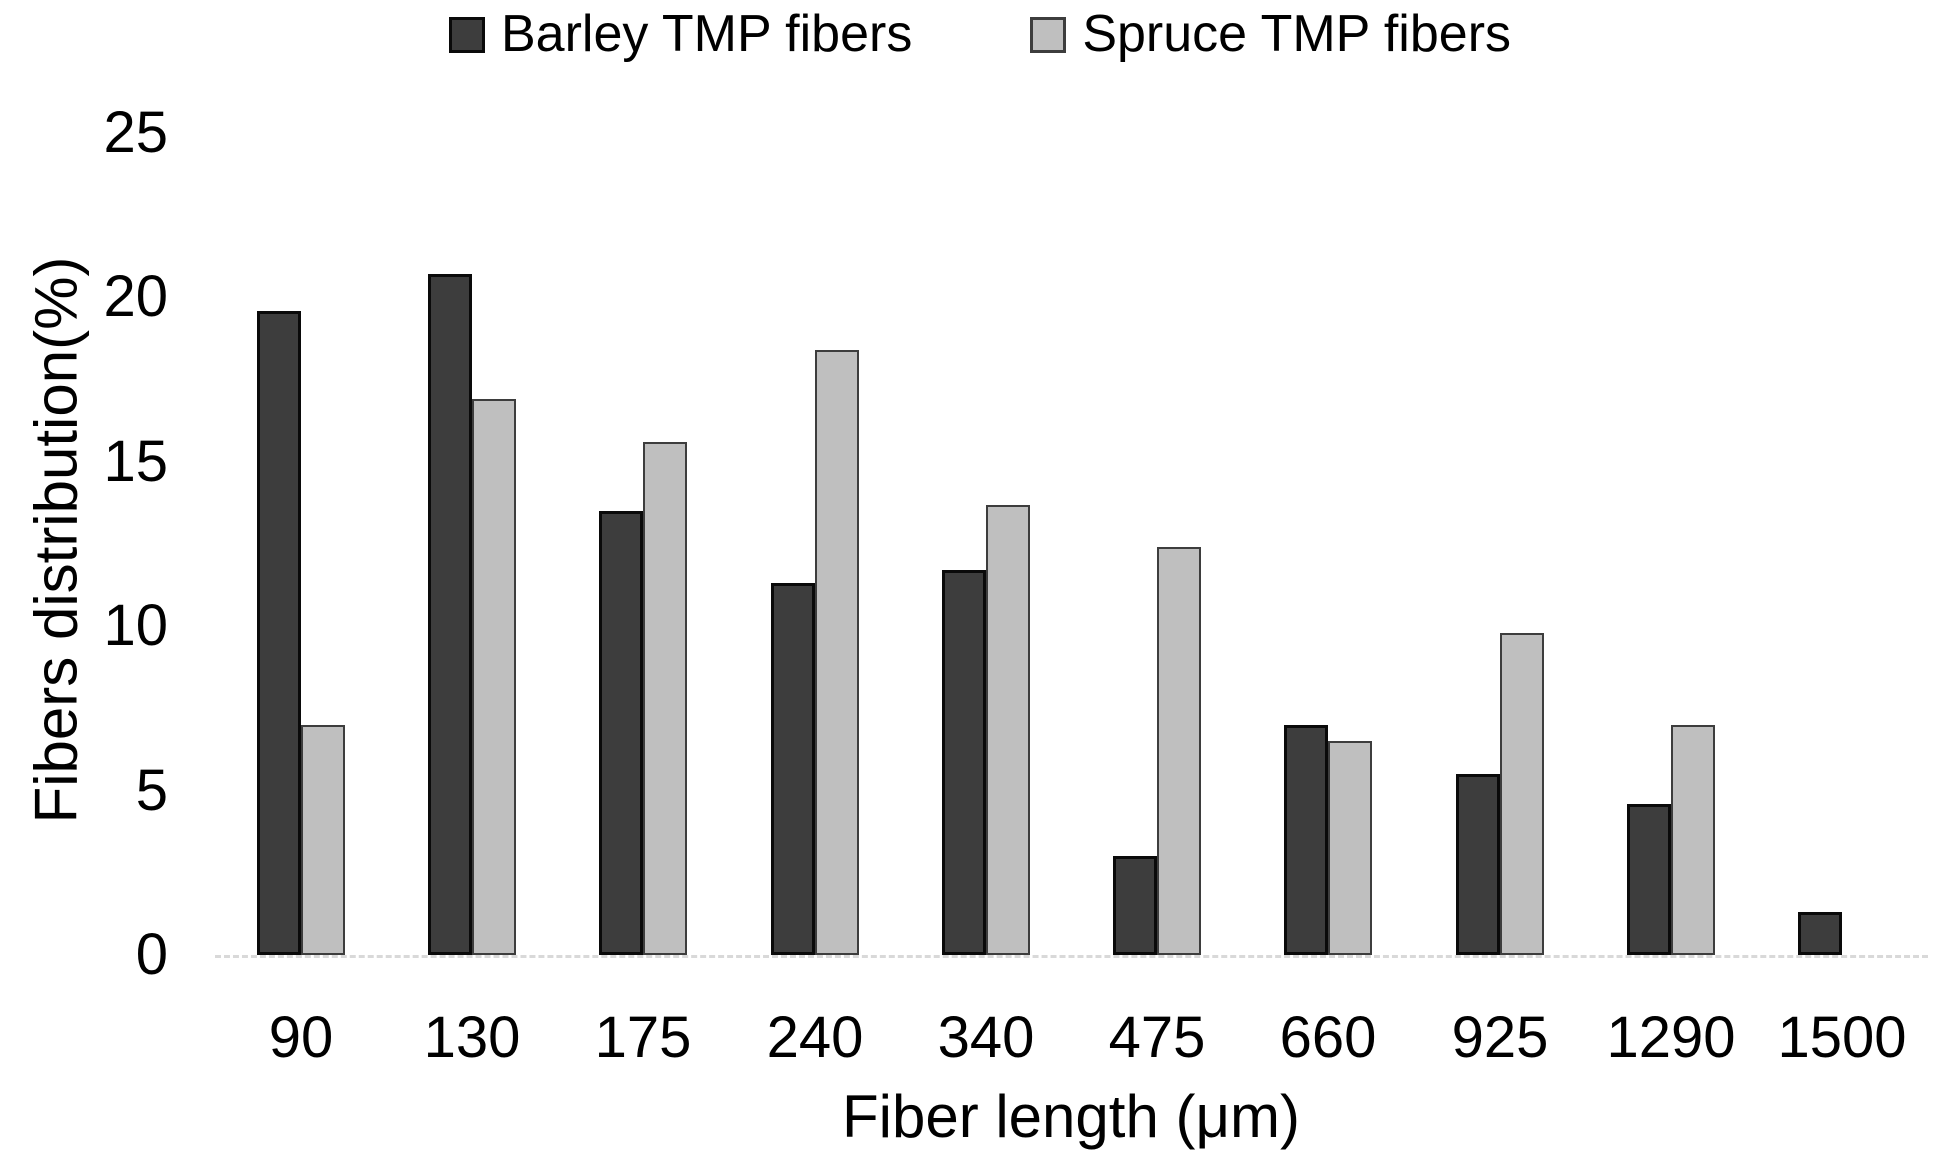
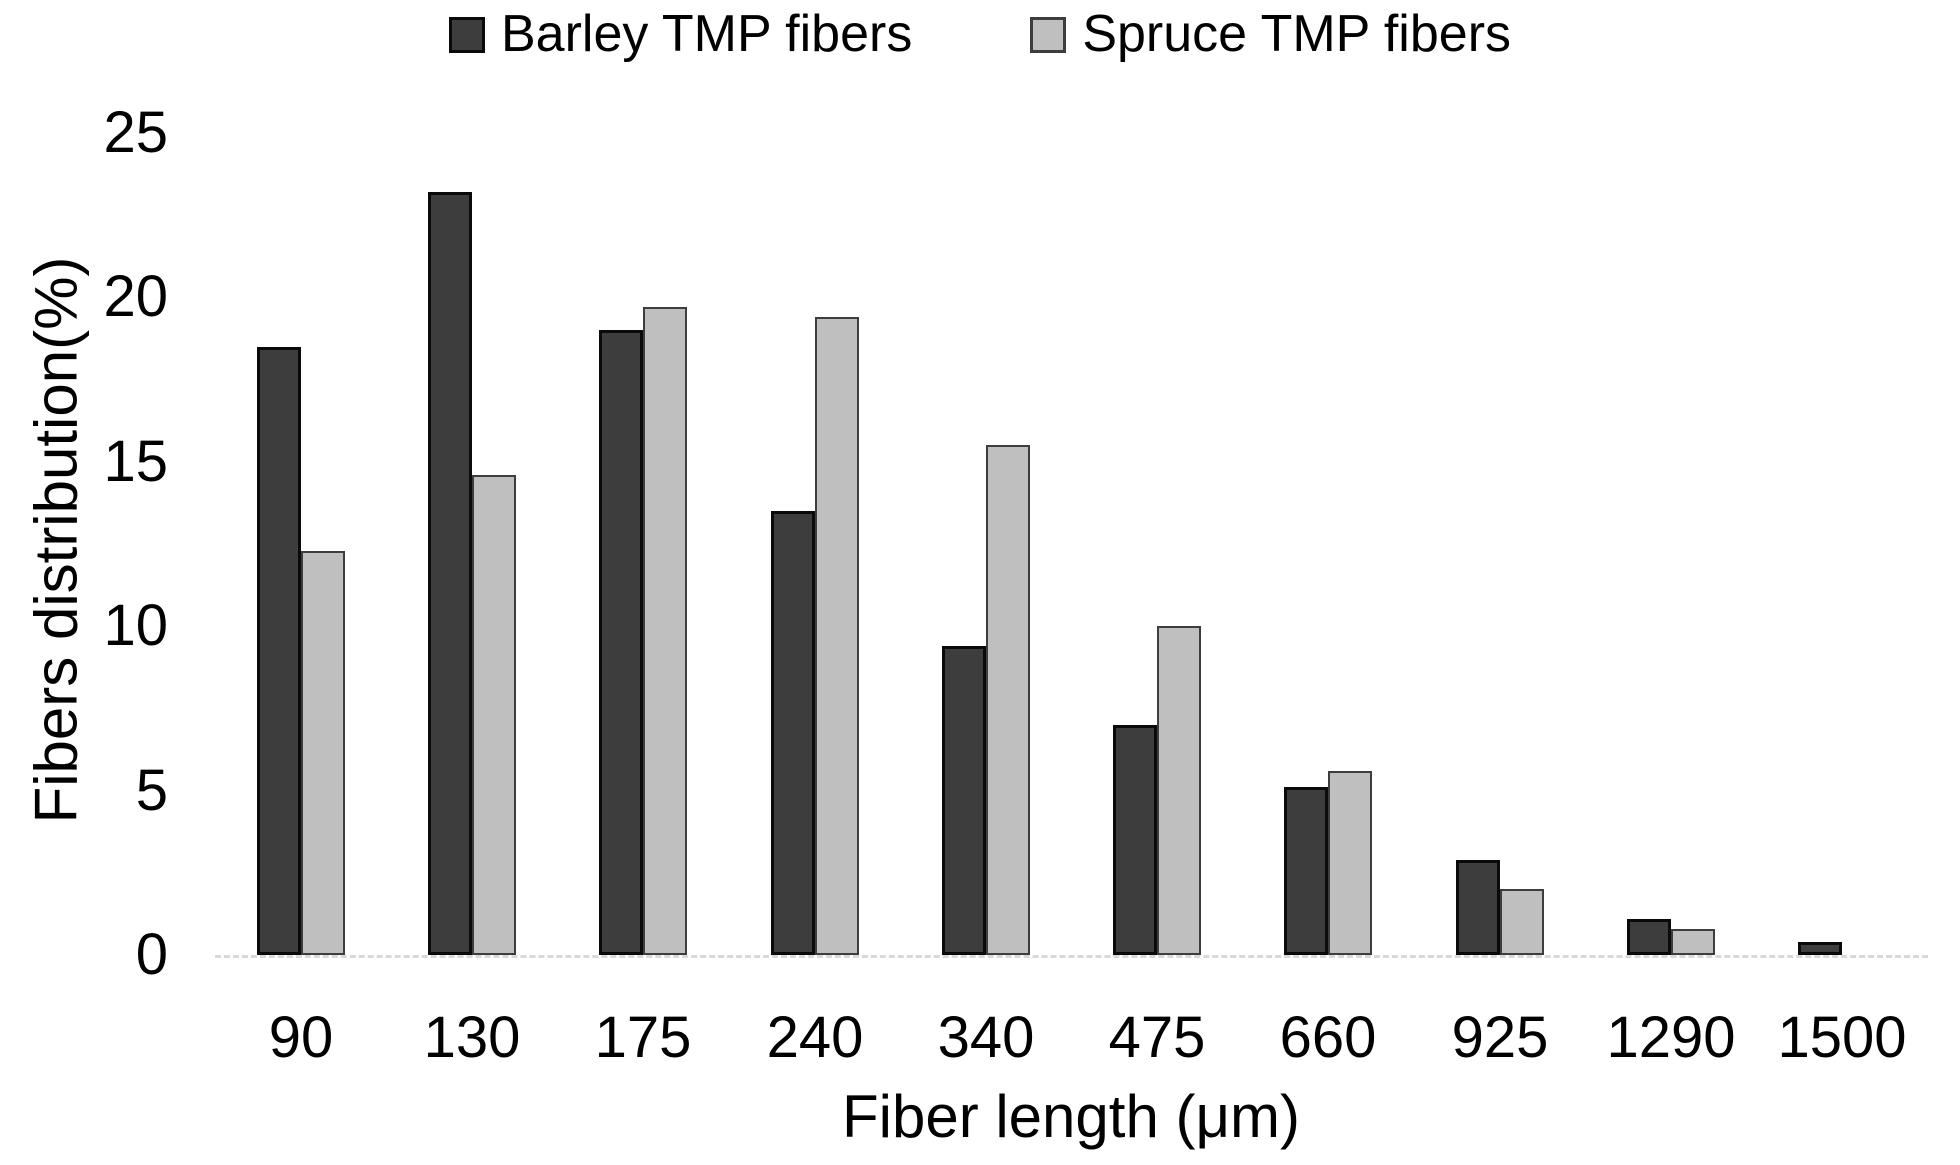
Barley TMP fibers/90: 19.6 -> 18.5
Spruce TMP fibers/90: 7.0 -> 12.3
Barley TMP fibers/130: 20.7 -> 23.2
Spruce TMP fibers/130: 16.9 -> 14.6
Barley TMP fibers/175: 13.5 -> 19.0
Spruce TMP fibers/175: 15.6 -> 19.7
Barley TMP fibers/240: 11.3 -> 13.5
Spruce TMP fibers/240: 18.4 -> 19.4
Barley TMP fibers/340: 11.7 -> 9.4
Spruce TMP fibers/340: 13.7 -> 15.5
Barley TMP fibers/475: 3.0 -> 7.0
Spruce TMP fibers/475: 12.4 -> 10.0
Barley TMP fibers/660: 7.0 -> 5.1
Spruce TMP fibers/660: 6.5 -> 5.6
Barley TMP fibers/925: 5.5 -> 2.9
Spruce TMP fibers/925: 9.8 -> 2.0
Barley TMP fibers/1290: 4.6 -> 1.1
Spruce TMP fibers/1290: 7.0 -> 0.8
Barley TMP fibers/1500: 1.3 -> 0.4
